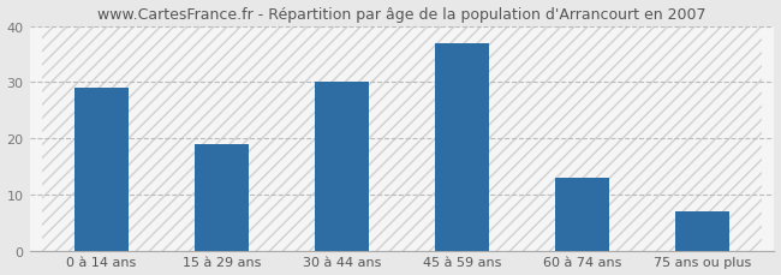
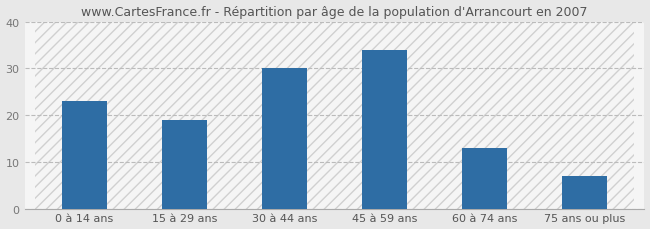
0 à 14 ans: 29 -> 23
45 à 59 ans: 37 -> 34
